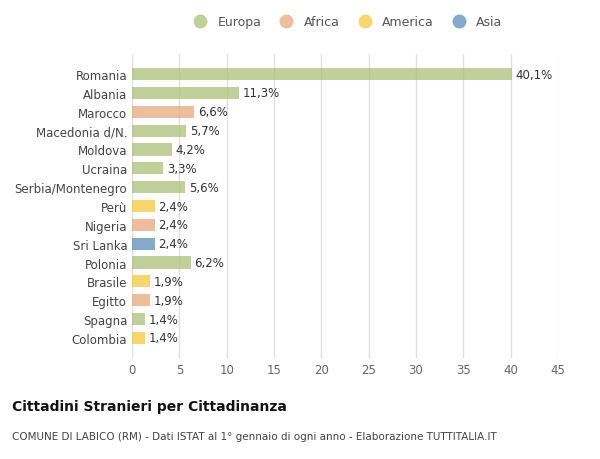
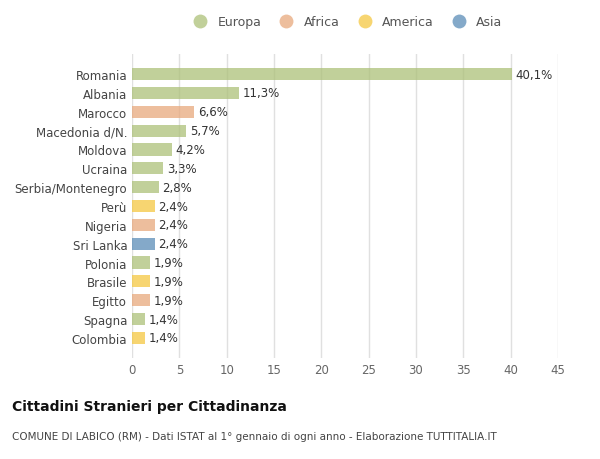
Serbia/Montenegro: 5,6% -> 2,8%
Polonia: 6,2% -> 1,9%
